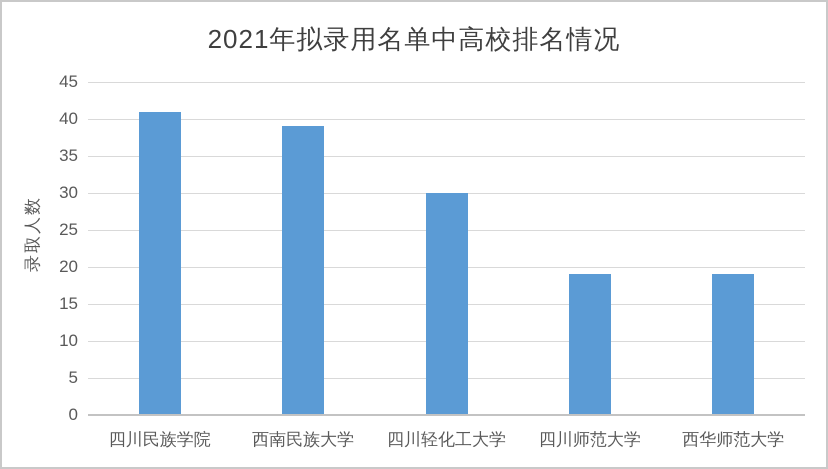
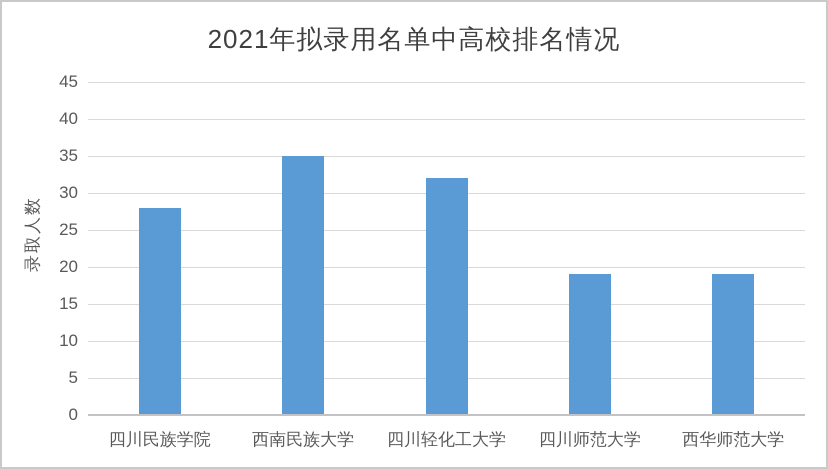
四川民族学院: 41 -> 28
西南民族大学: 39 -> 35
四川轻化工大学: 30 -> 32
